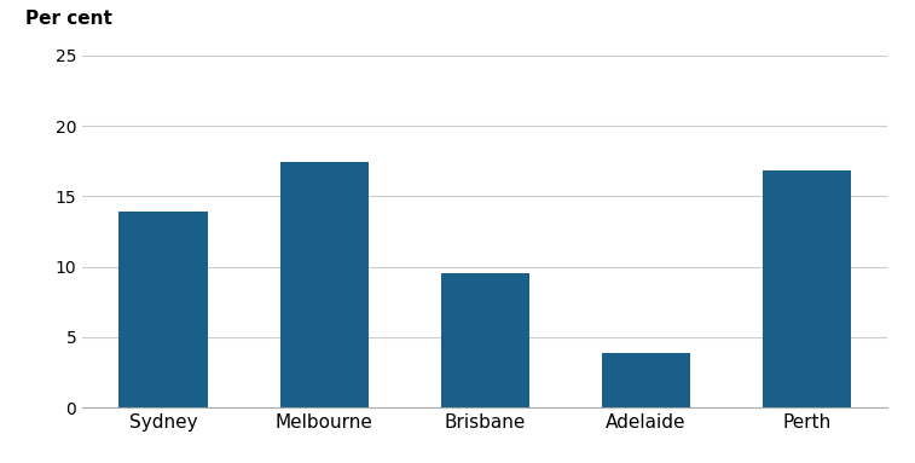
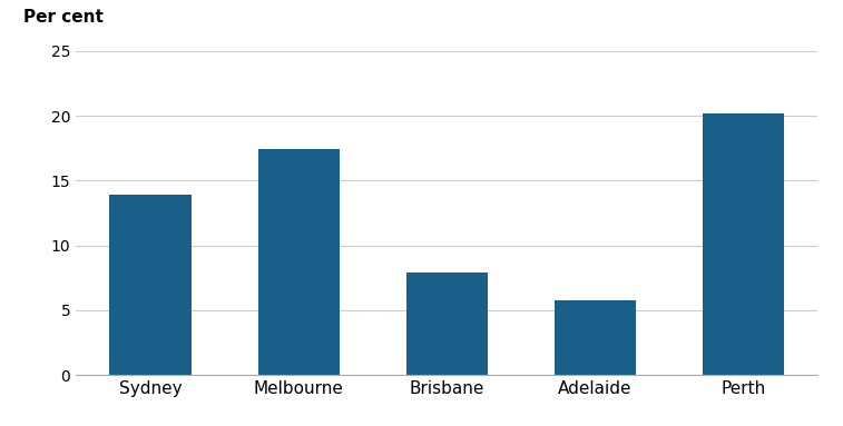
Brisbane: 9.5 -> 7.9
Adelaide: 3.9 -> 5.8
Perth: 16.8 -> 20.2
